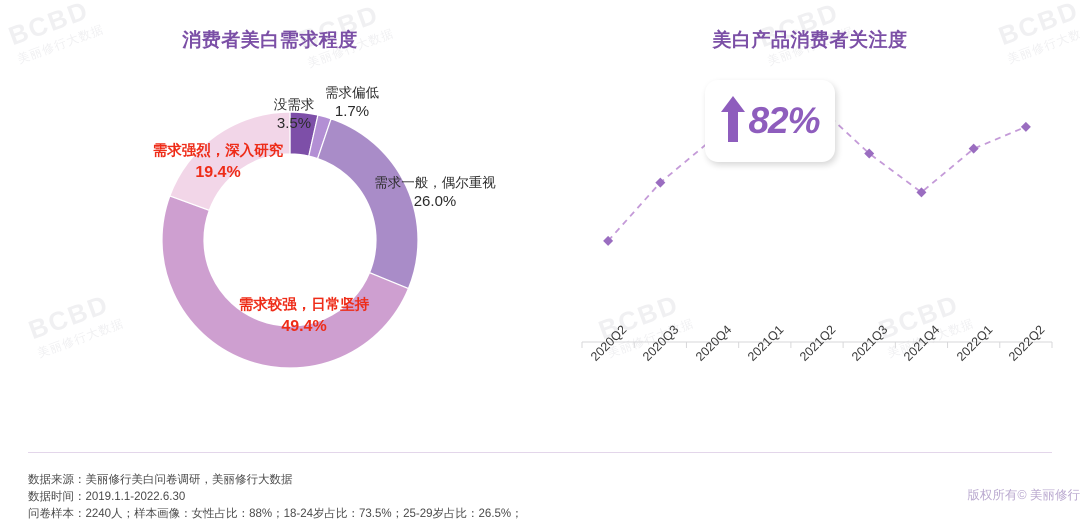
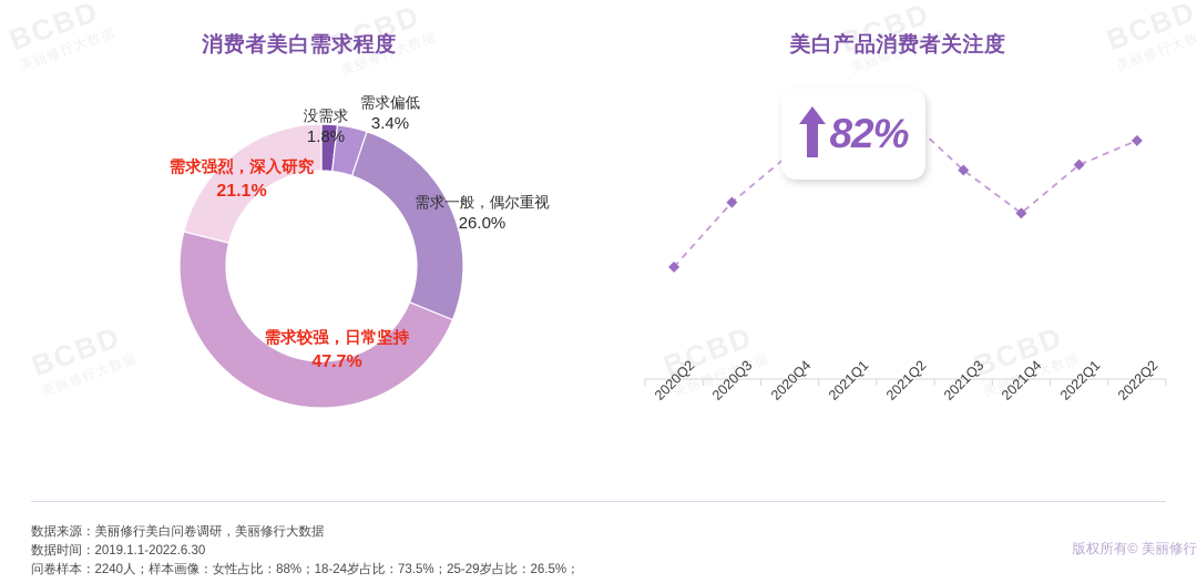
消费者美白需求程度/没需求: 3.5% -> 1.8%
消费者美白需求程度/需求偏低: 1.7% -> 3.4%
消费者美白需求程度/需求较强，日常坚持: 49.4% -> 47.7%
消费者美白需求程度/需求强烈，深入研究: 19.4% -> 21.1%
